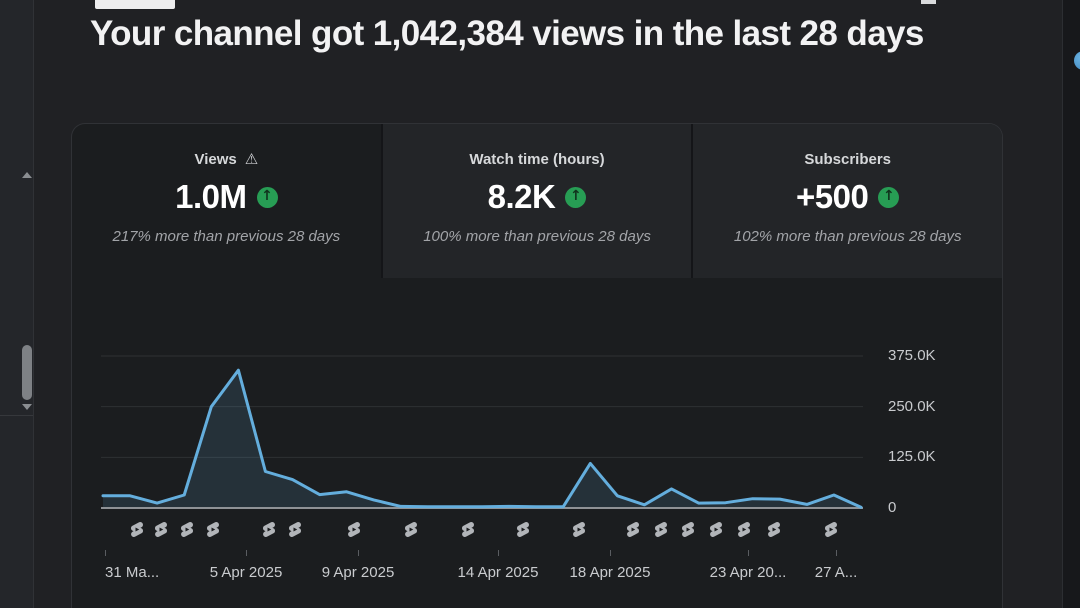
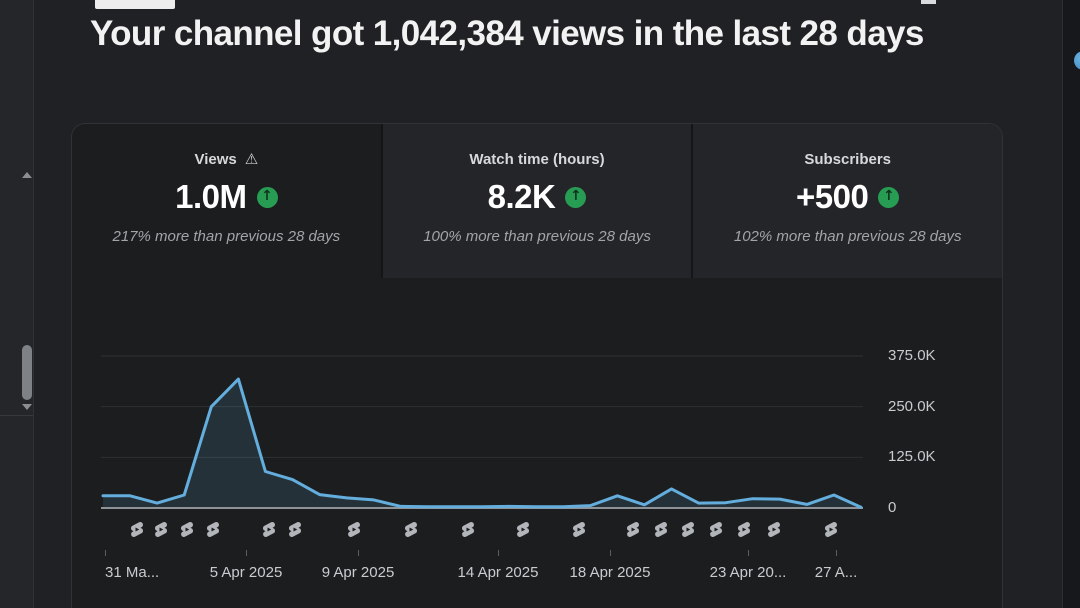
5 Apr 2025: 340K -> 320K
9 Apr 2025: 40K -> 20K
18 Apr 2025: 110K -> 10K
